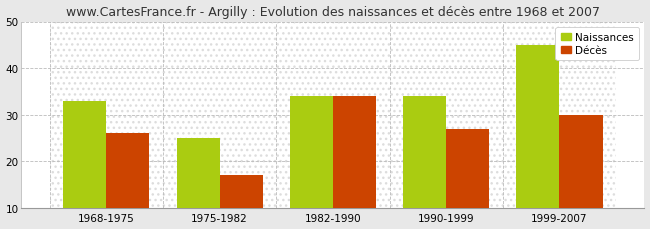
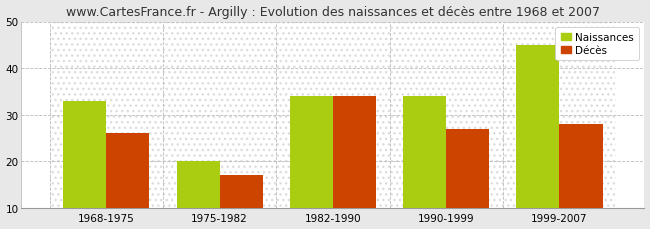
Naissances/1975-1982: 25 -> 20
Décès/1999-2007: 30 -> 28
